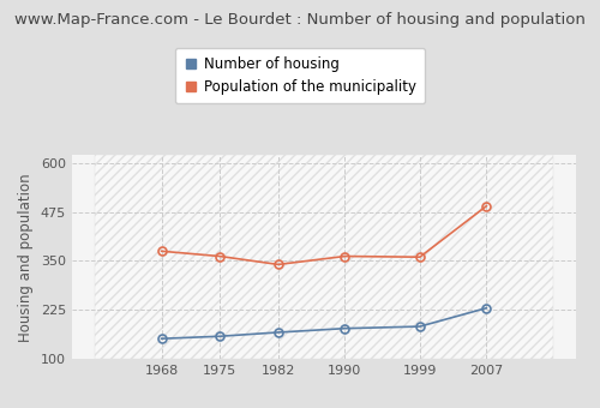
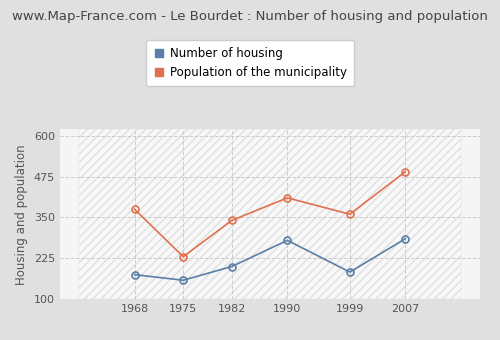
Number of housing/1968: 152 -> 175
Population of the municipality/1975: 362 -> 230
Number of housing/1982: 168 -> 200
Number of housing/1990: 178 -> 280
Population of the municipality/1990: 362 -> 410
Number of housing/2007: 230 -> 285
